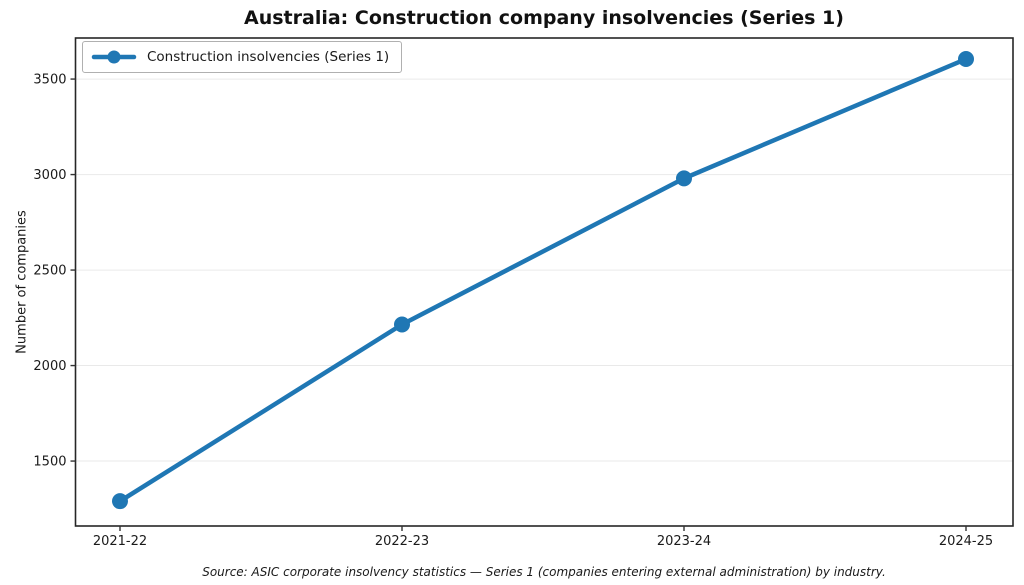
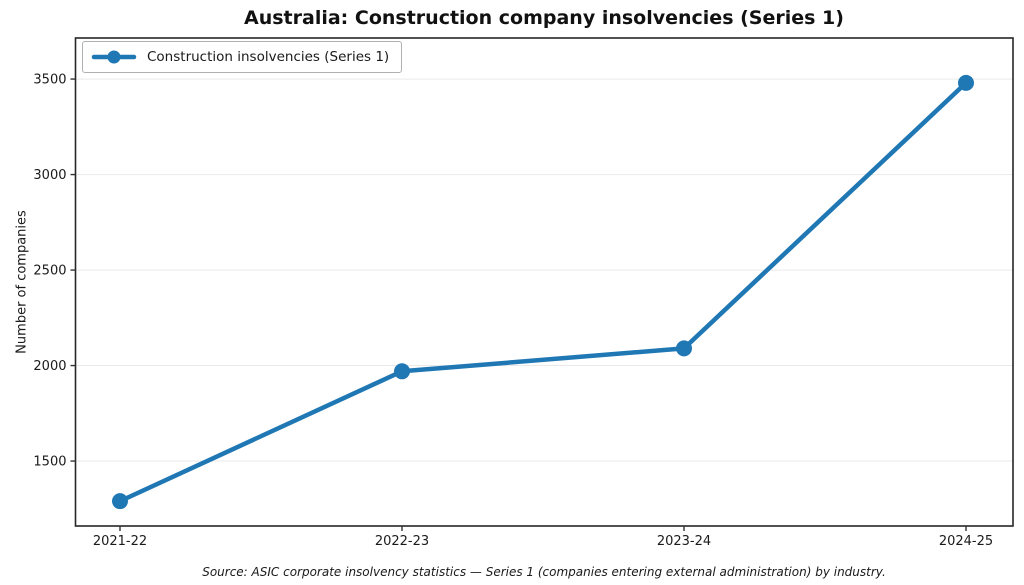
2022-23: 2220 -> 1970
2023-24: 2980 -> 2090
2024-25: 3600 -> 3480
